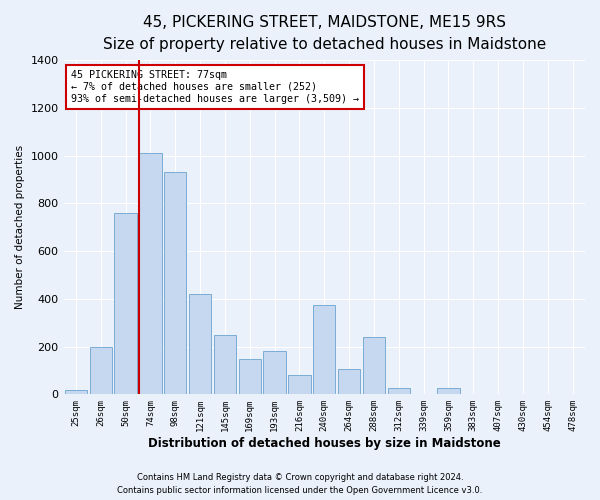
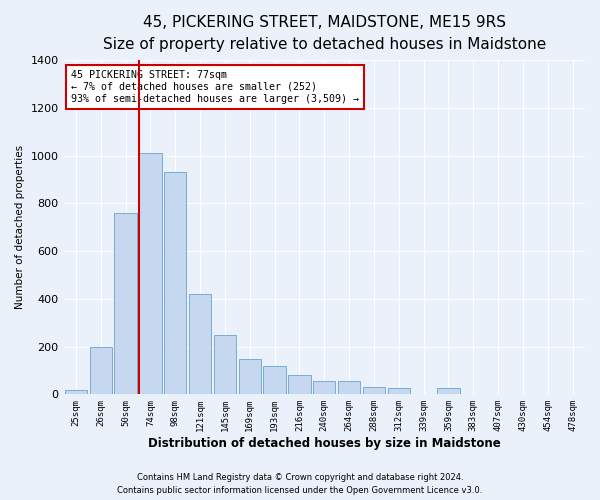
193sqm: 180 -> 120
240sqm: 375 -> 55
264sqm: 105 -> 55
288sqm: 240 -> 30
